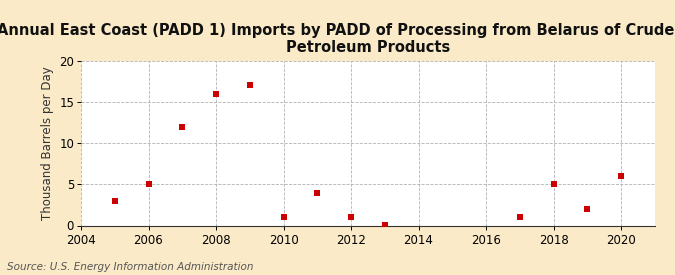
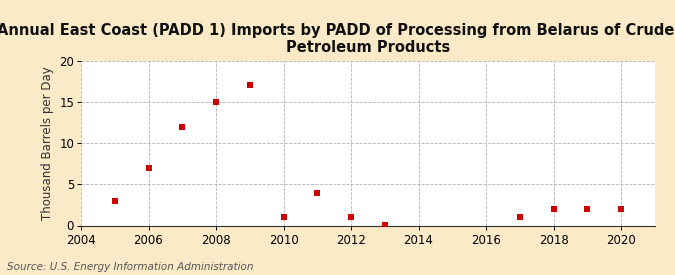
2006: 5.0 -> 7.0
2008: 16.0 -> 15.0
2018: 5.0 -> 2.0
2020: 6.0 -> 2.0
